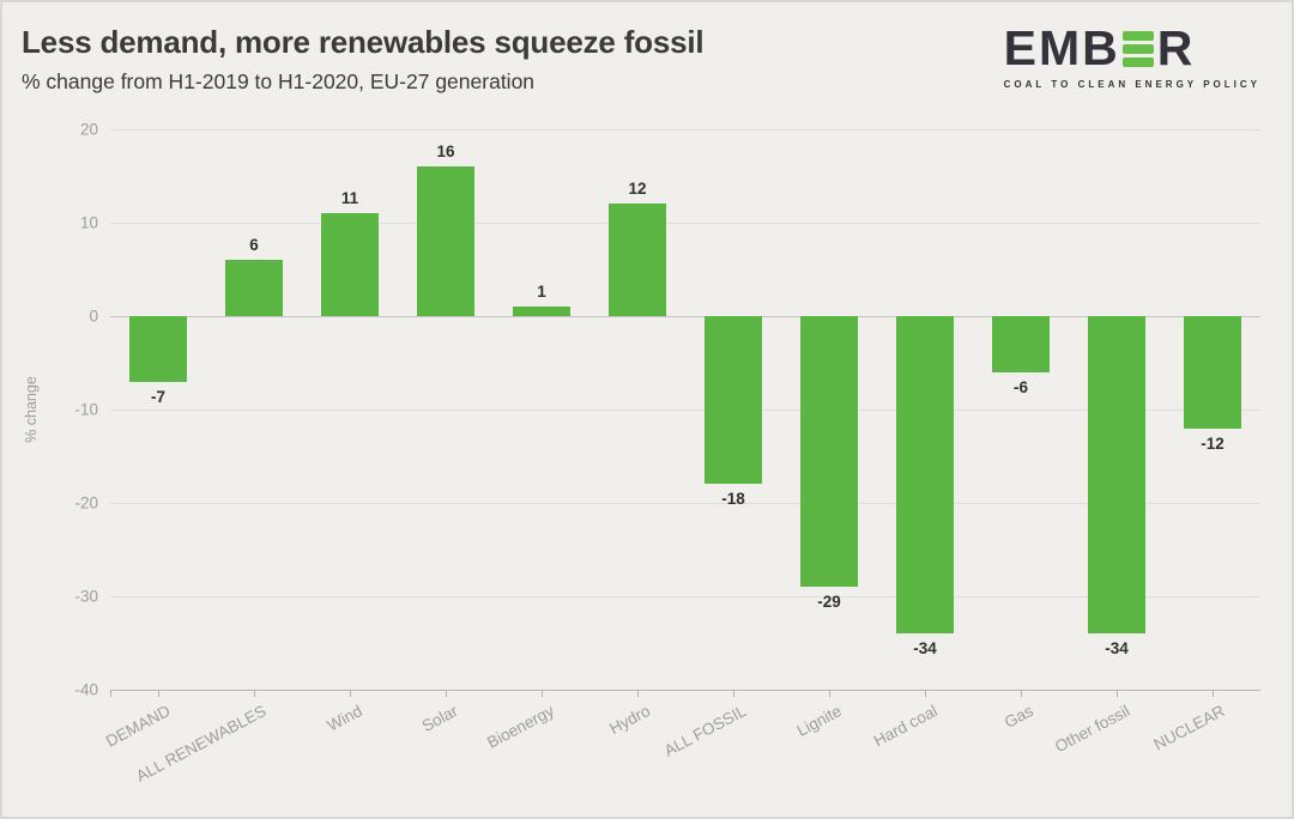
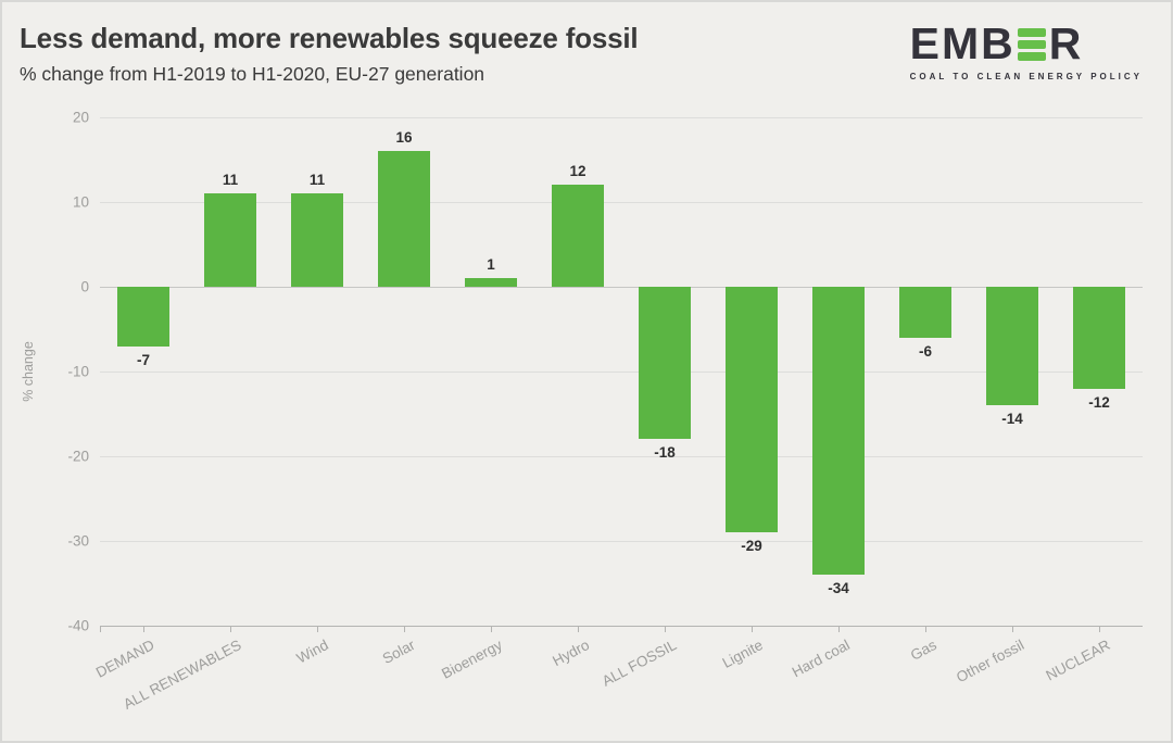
ALL RENEWABLES: 6 -> 11
Other fossil: -34 -> -14
